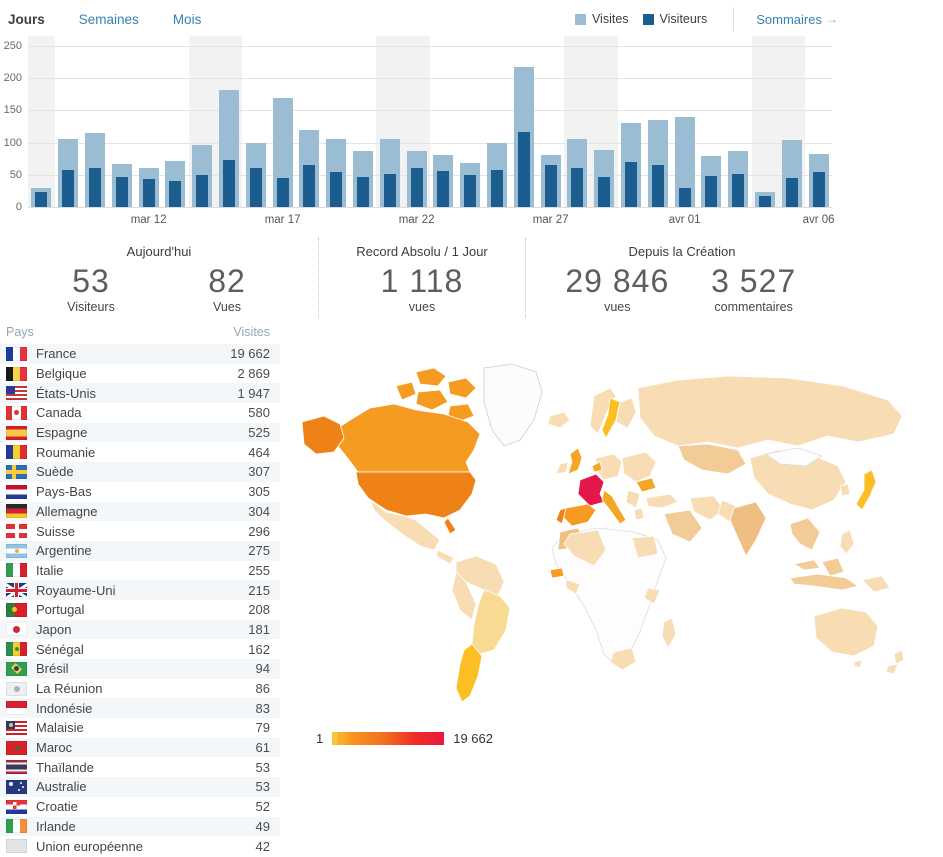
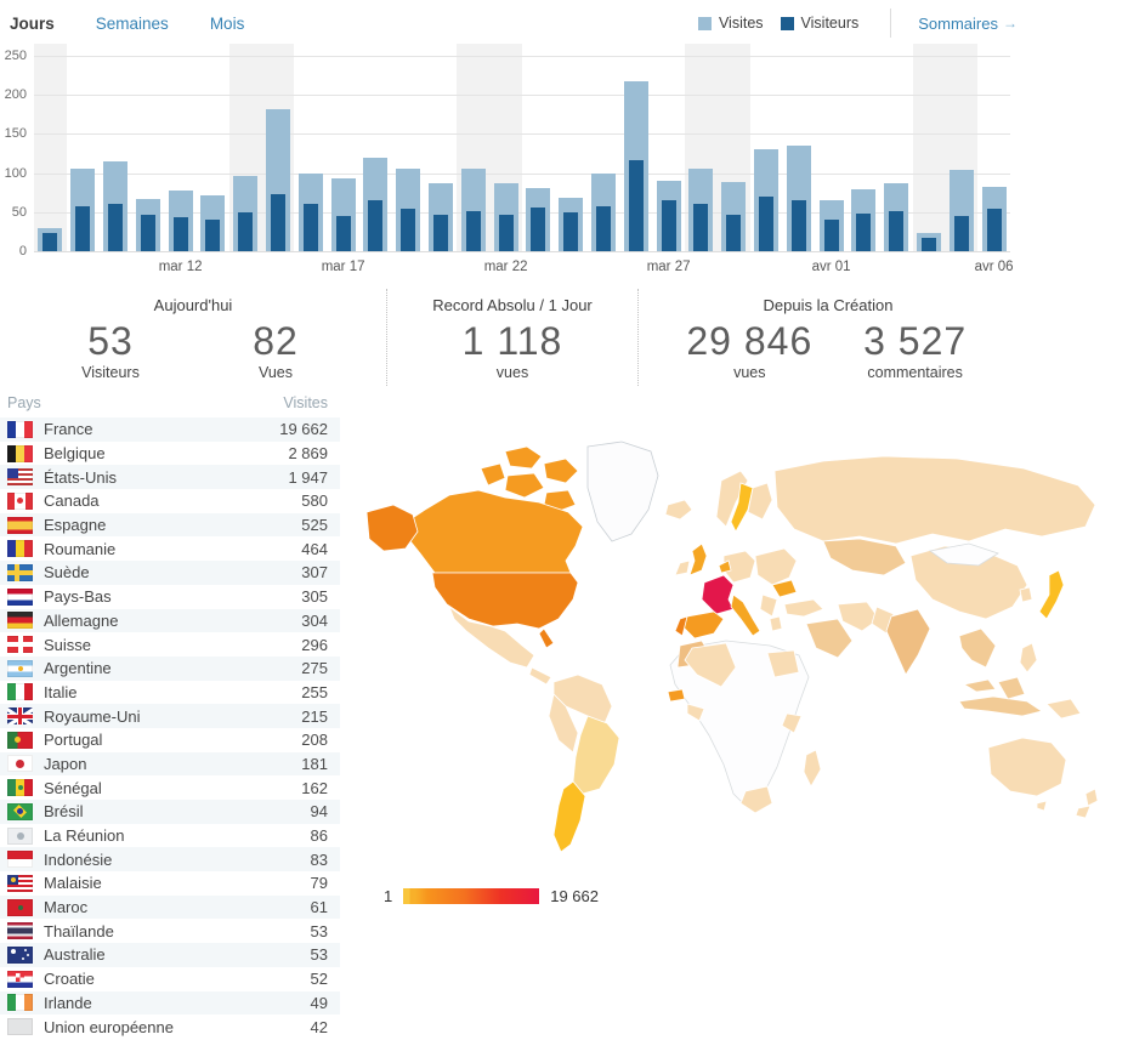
Visites/mar 12: 60 -> 80
Visites/mar 17: 170 -> 90
Visiteurs/mar 22: 60 -> 50
Visites/mar 27: 80 -> 90
Visites/avr 01: 140 -> 70
Visiteurs/avr 01: 30 -> 40
